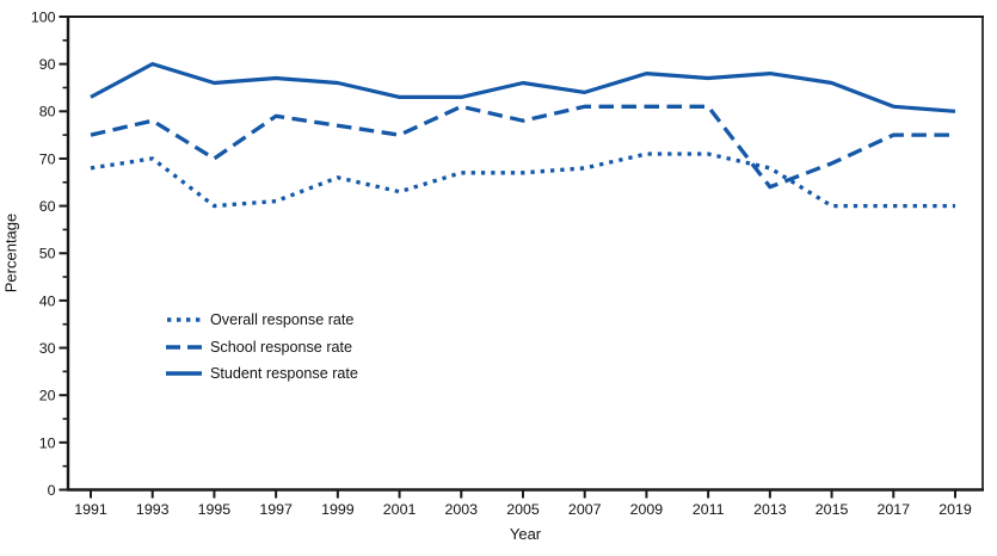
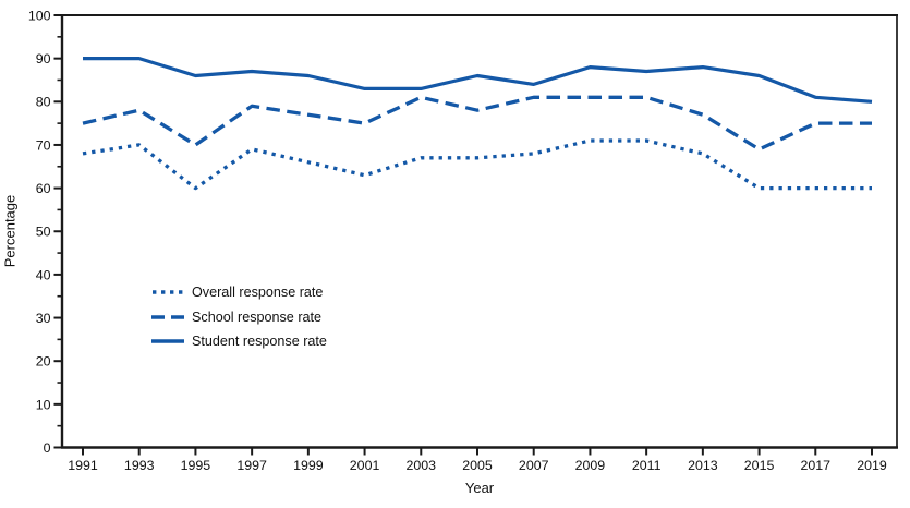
Student response rate/1991: 83 -> 90
Overall response rate/1997: 61 -> 69
School response rate/2013: 64 -> 77
